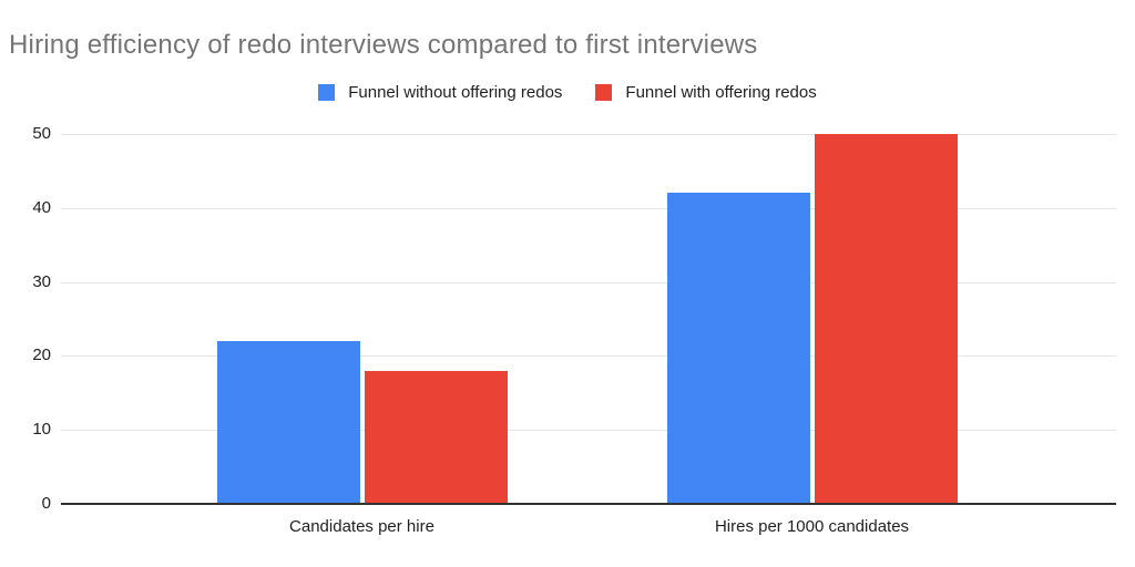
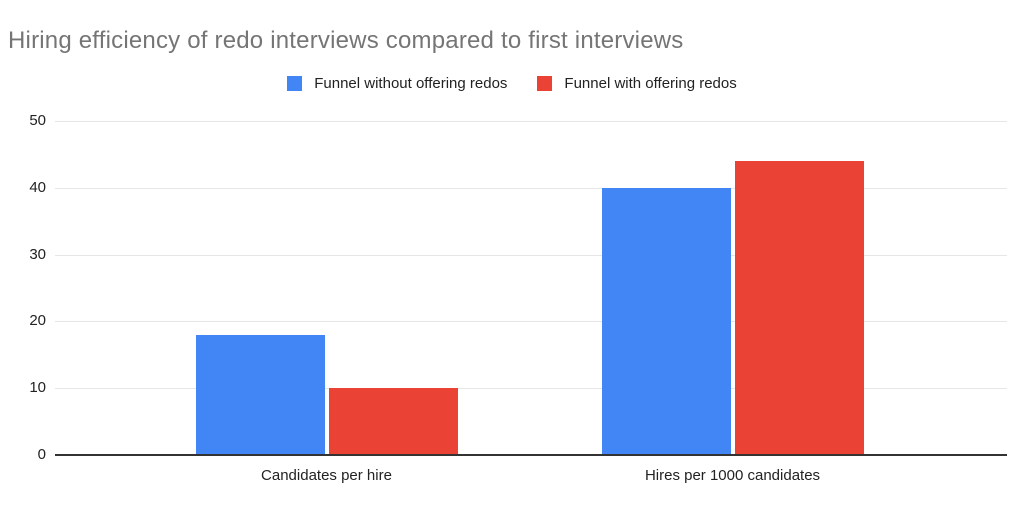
Funnel without offering redos/Candidates per hire: 22 -> 18
Funnel with offering redos/Candidates per hire: 18 -> 10
Funnel without offering redos/Hires per 1000 candidates: 42 -> 40
Funnel with offering redos/Hires per 1000 candidates: 50 -> 44
